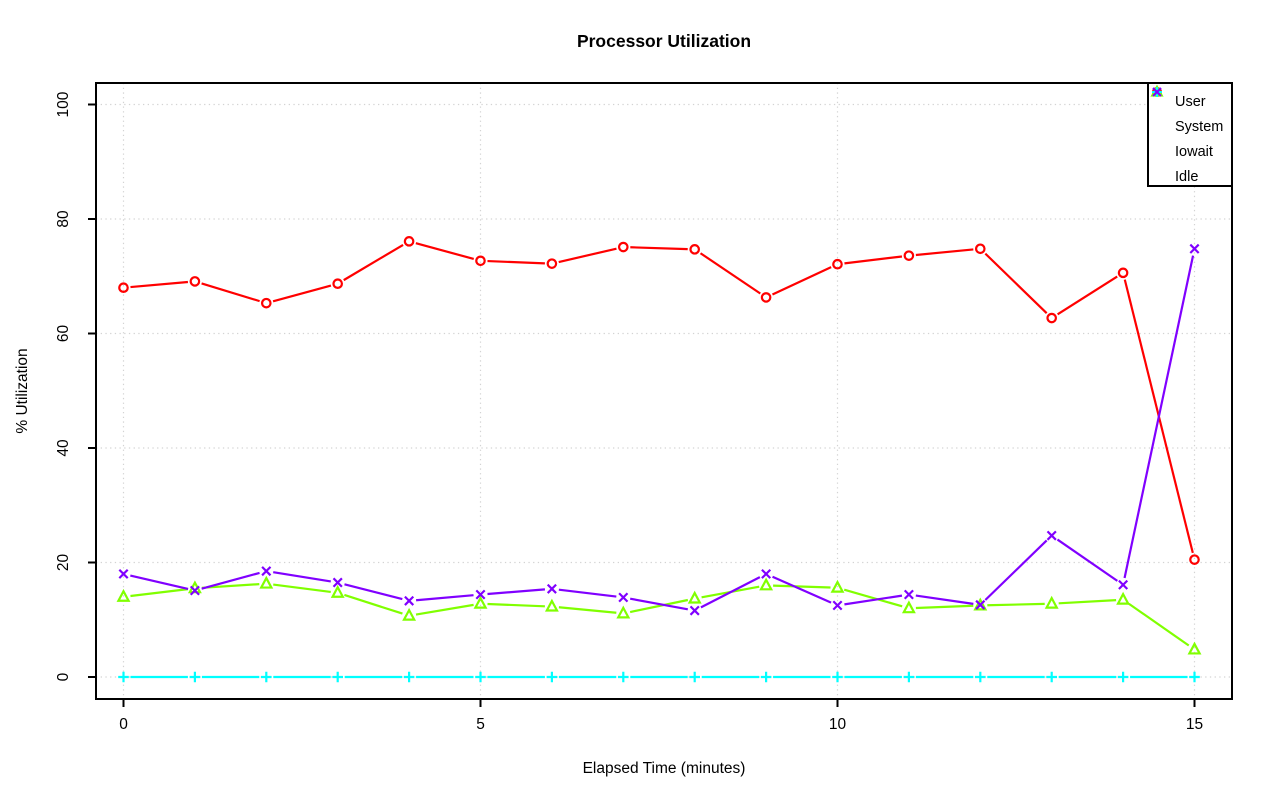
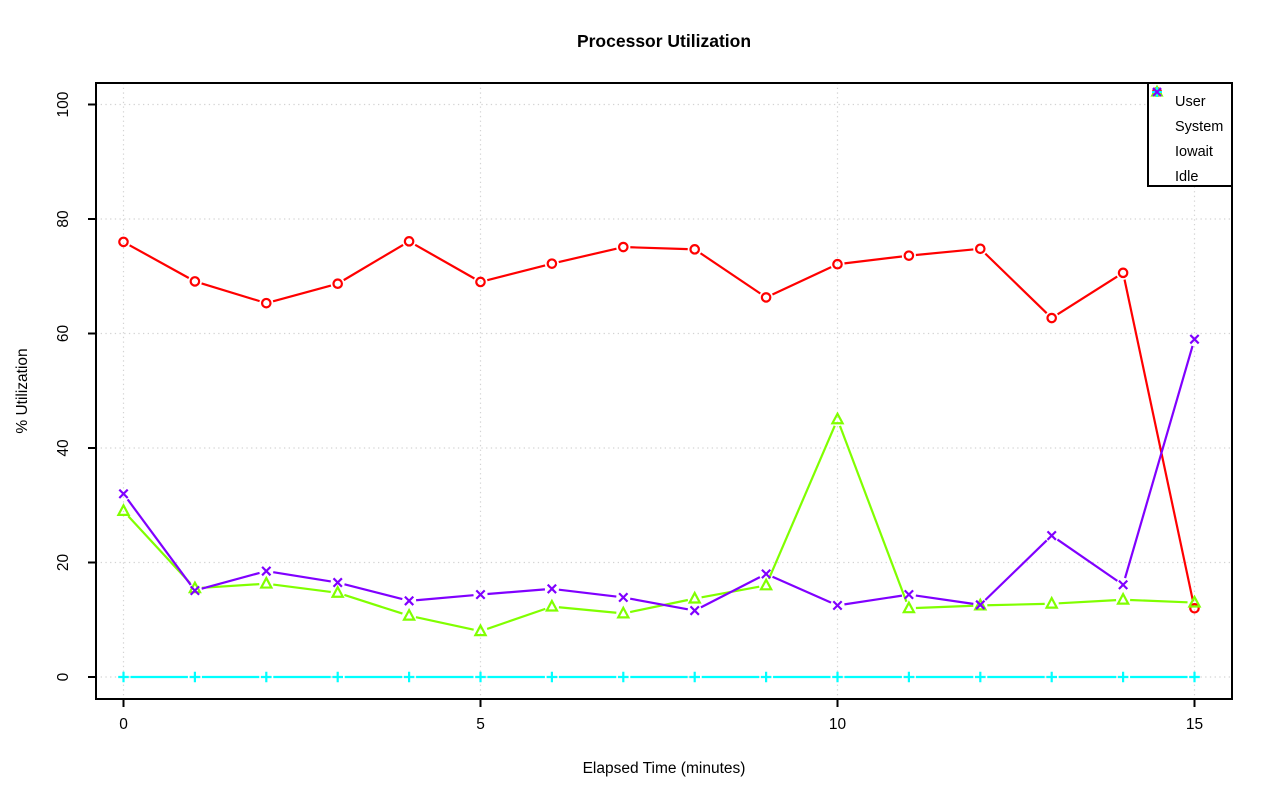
User/0: 68 -> 76
System/0: 14 -> 29
Idle/0: 18 -> 32
User/5: 73 -> 69
System/5: 13 -> 8
System/10: 16 -> 45
User/15: 20 -> 12
System/15: 5 -> 13
Idle/15: 75 -> 59
